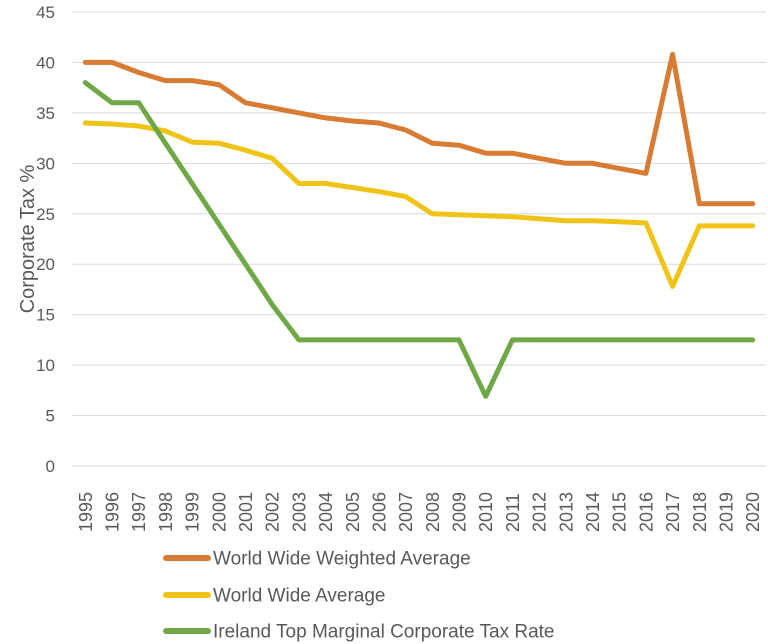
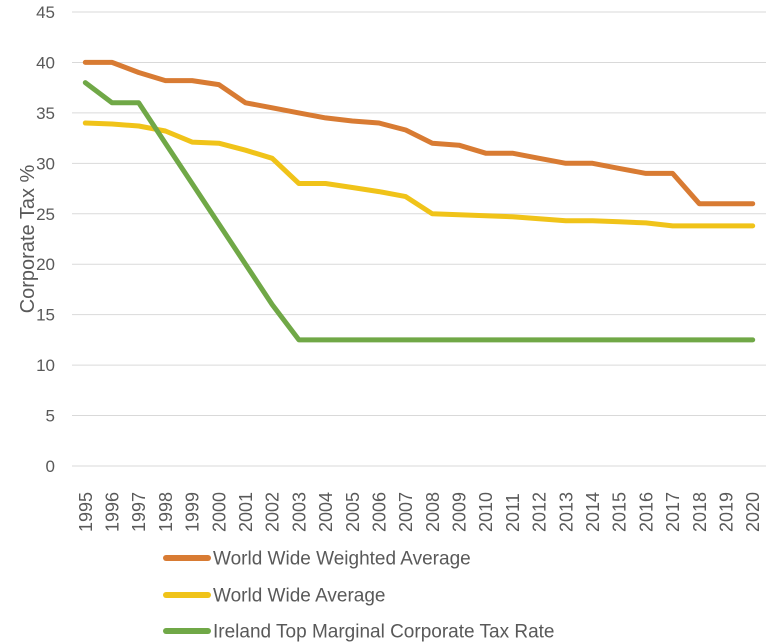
Ireland Top Marginal Corporate Tax Rate/2010: 6.9 -> 12.5
World Wide Weighted Average/2017: 40.8 -> 29.0
World Wide Average/2017: 17.8 -> 23.8
